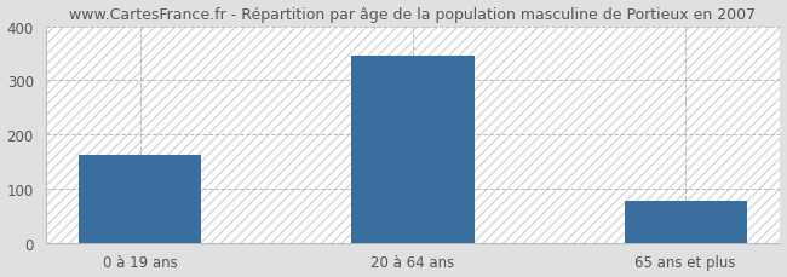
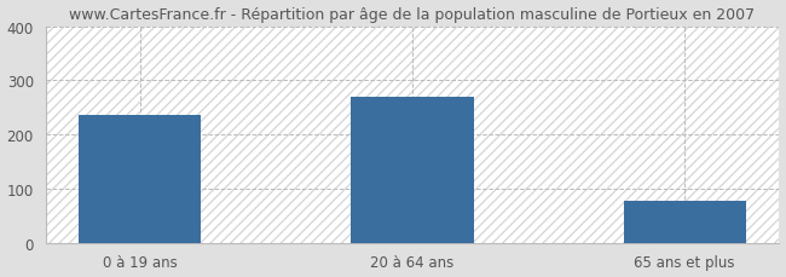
0 à 19 ans: 163 -> 235
20 à 64 ans: 345 -> 270
